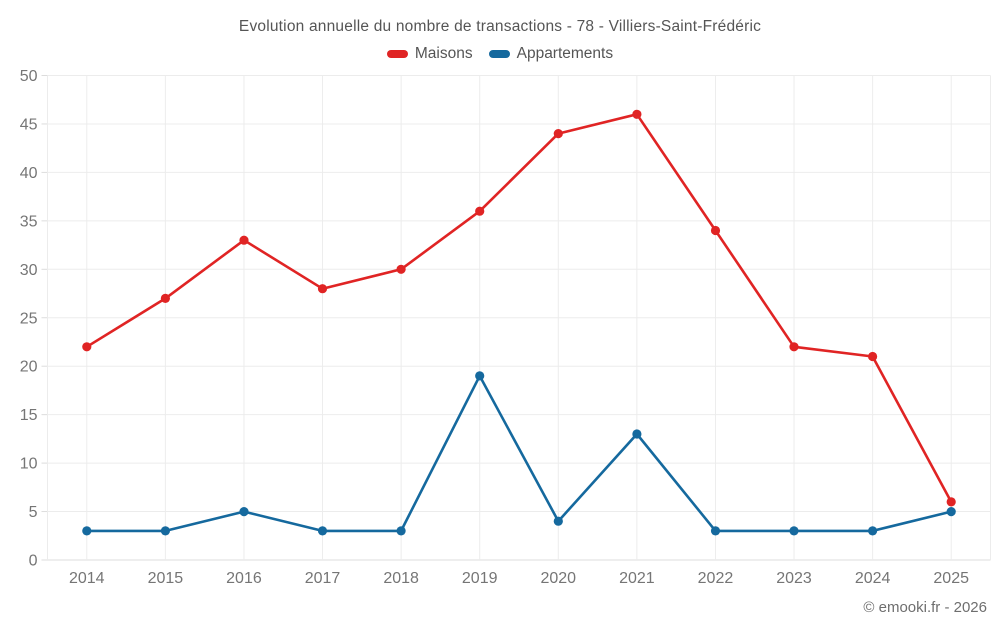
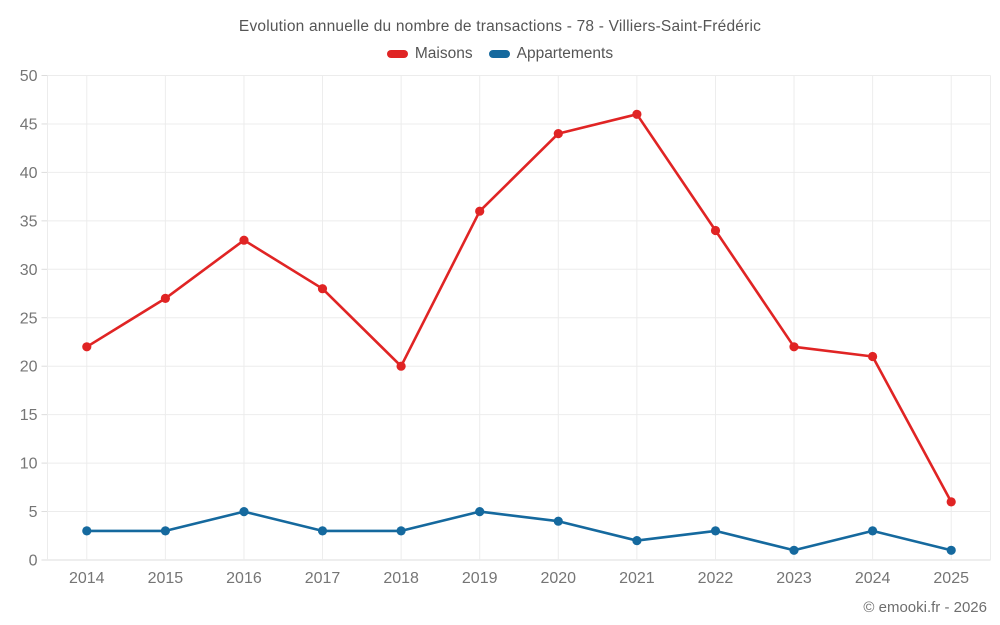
Maisons/2018: 30 -> 20
Appartements/2019: 19 -> 5
Appartements/2021: 13 -> 2
Appartements/2023: 3 -> 1
Appartements/2025: 5 -> 1
